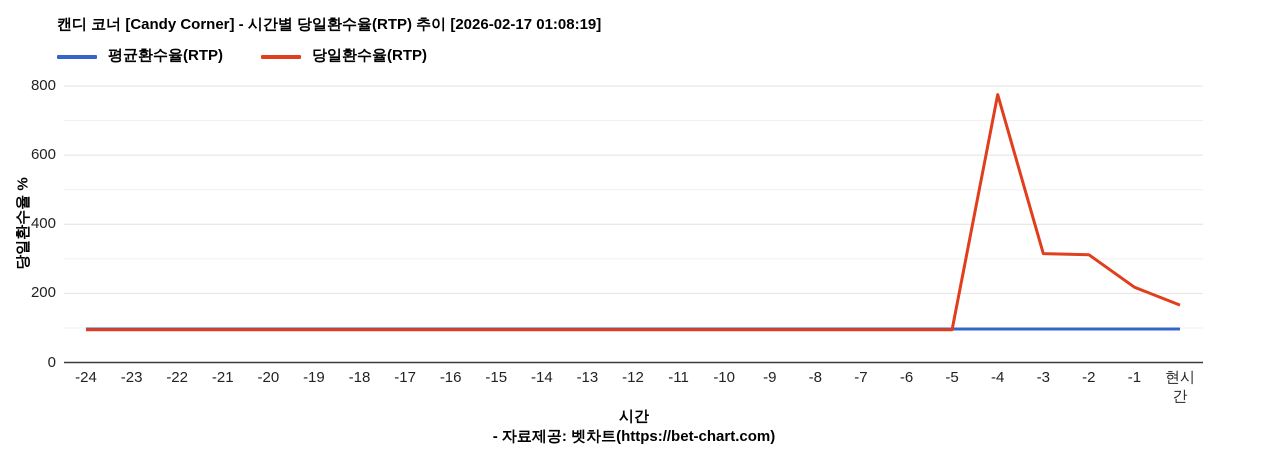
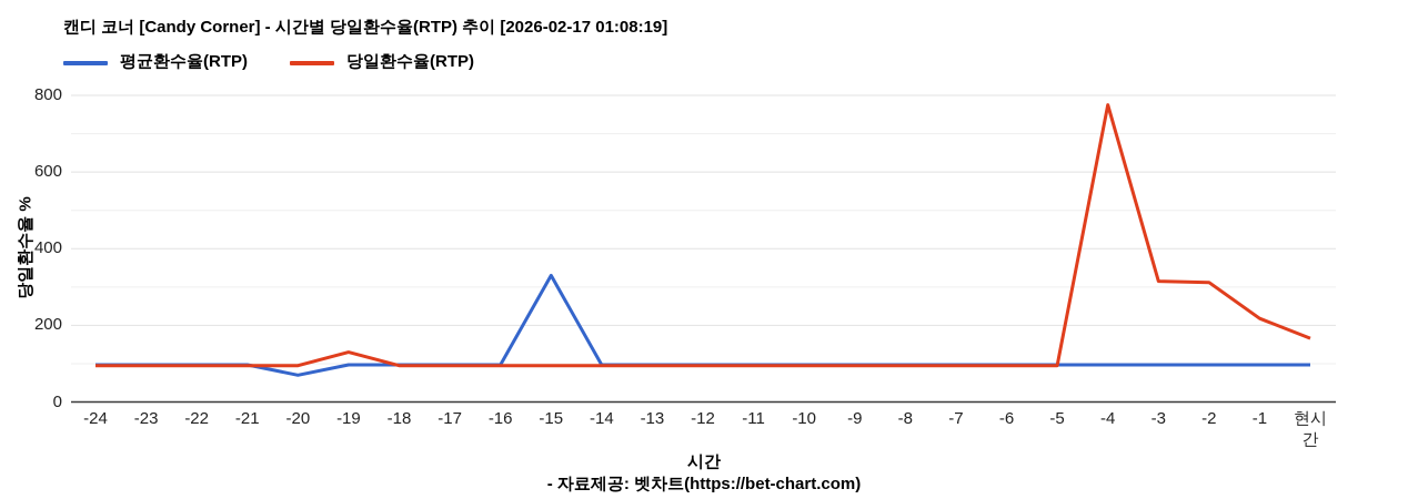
평균환수율(RTP)/-20: 100 -> 70
당일환수율(RTP)/-19: 100 -> 130
평균환수율(RTP)/-15: 100 -> 330
